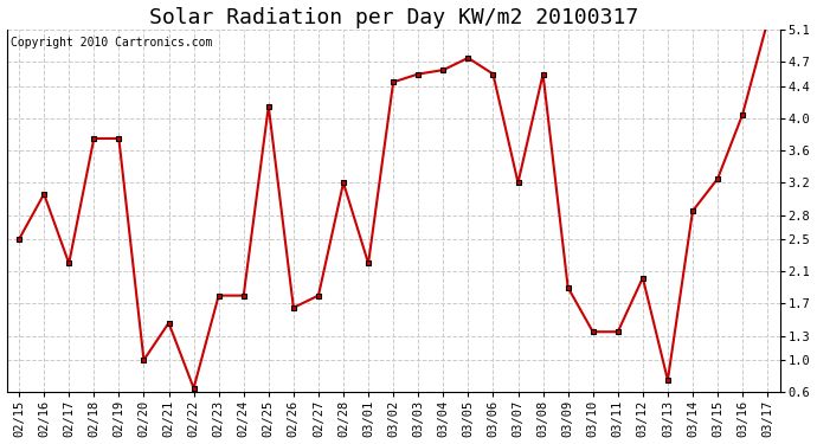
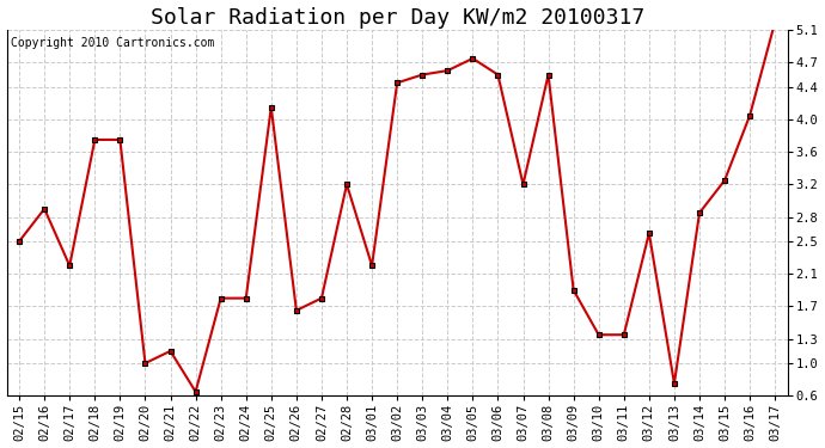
02/16: 3.06 -> 2.90
02/21: 1.46 -> 1.15
03/12: 2.02 -> 2.60
